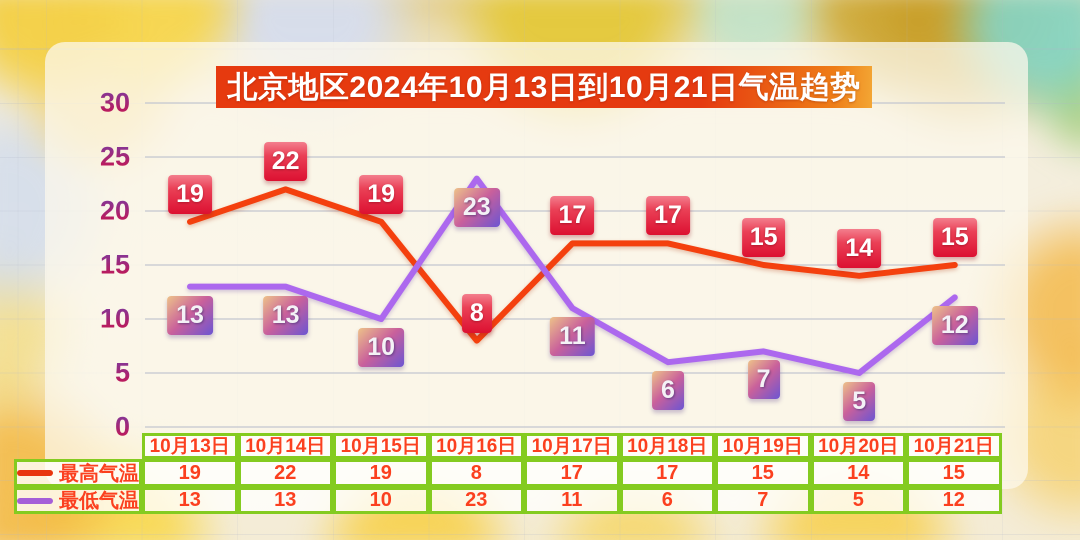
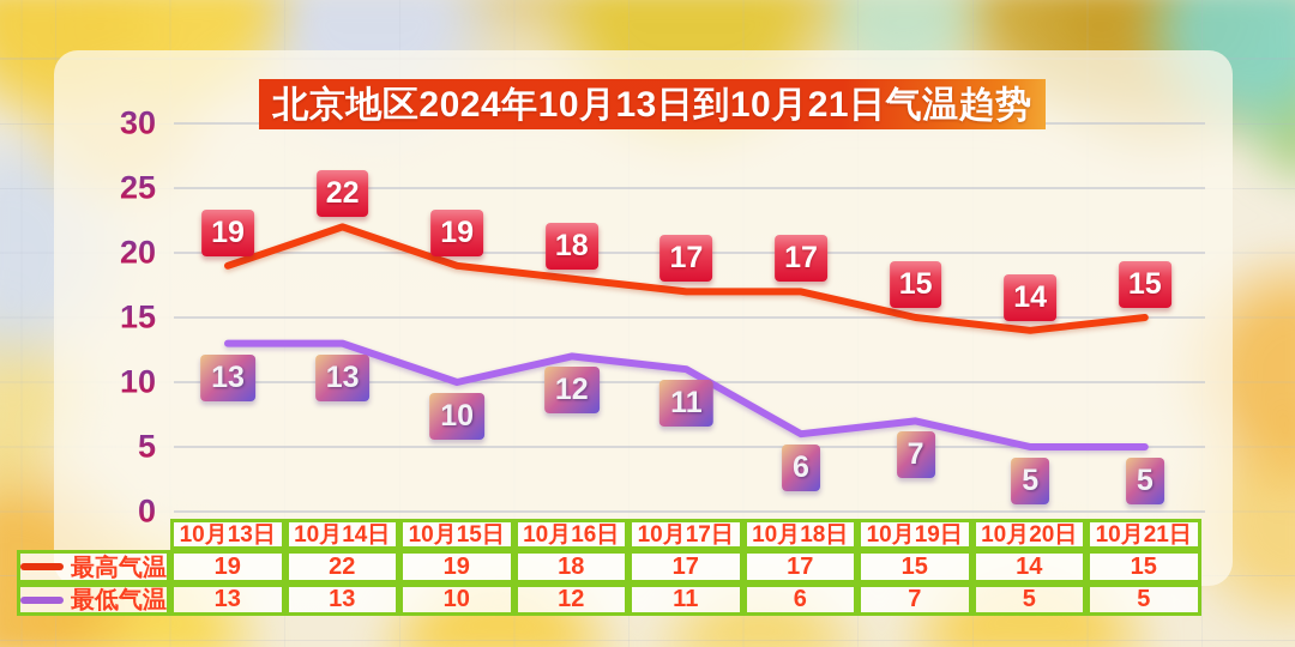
最高气温/10月16日: 8 -> 18
最低气温/10月16日: 23 -> 12
最低气温/10月21日: 12 -> 5
